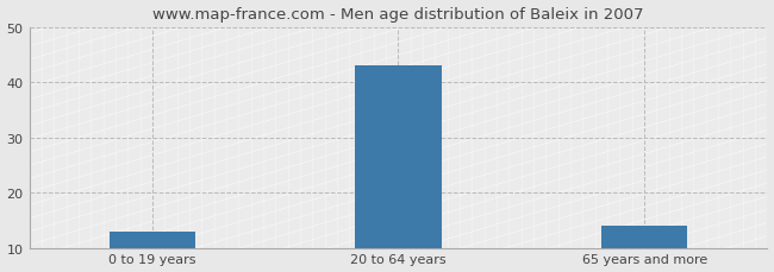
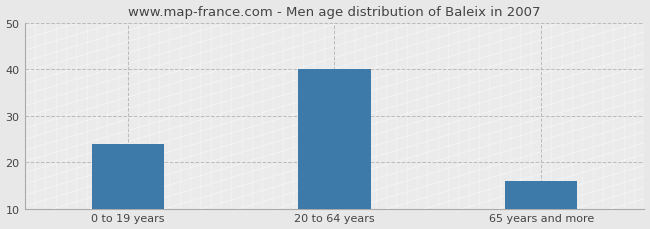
0 to 19 years: 13 -> 24
20 to 64 years: 43 -> 40
65 years and more: 14 -> 16
